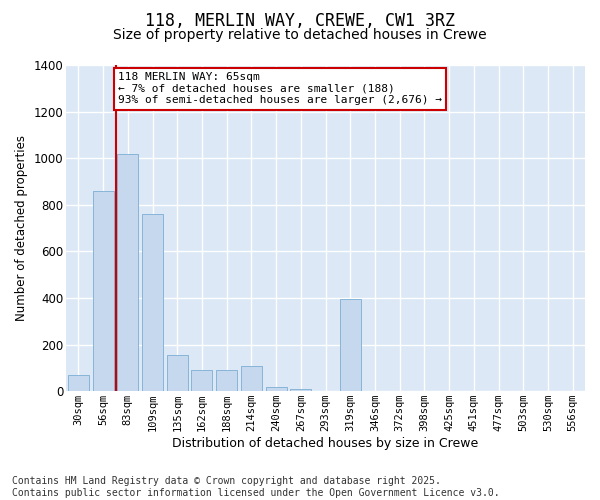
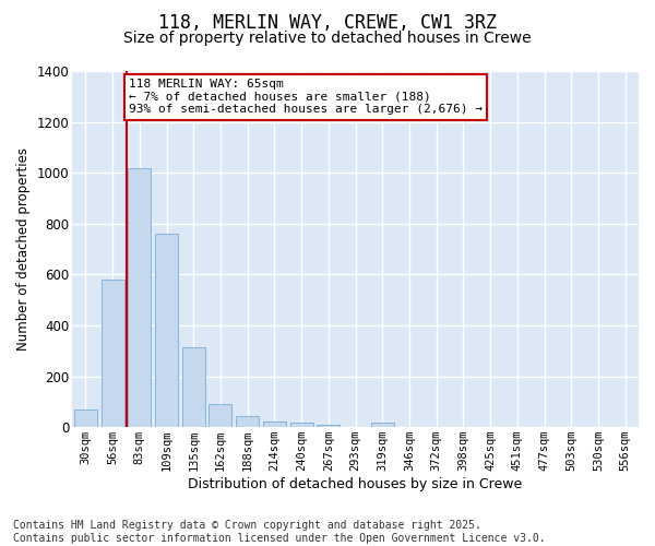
56sqm: 860 -> 580
135sqm: 155 -> 315
188sqm: 90 -> 43
214sqm: 110 -> 22
319sqm: 395 -> 18
